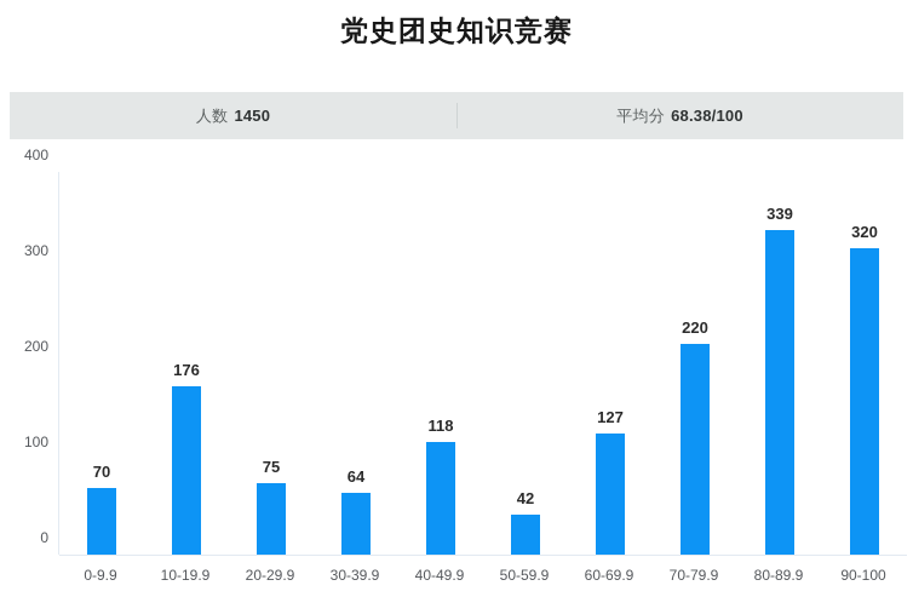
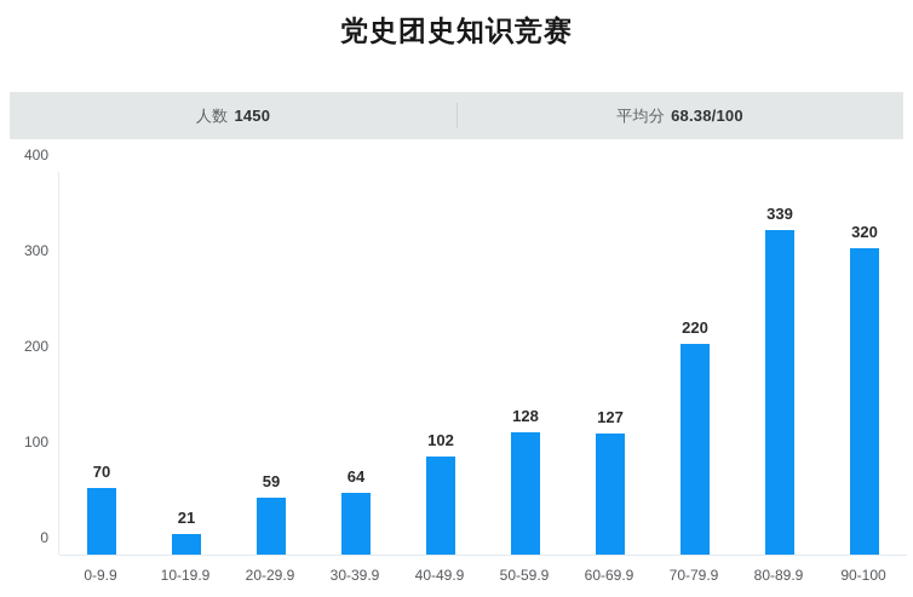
10-19.9: 176 -> 21
20-29.9: 75 -> 59
40-49.9: 118 -> 102
50-59.9: 42 -> 128
